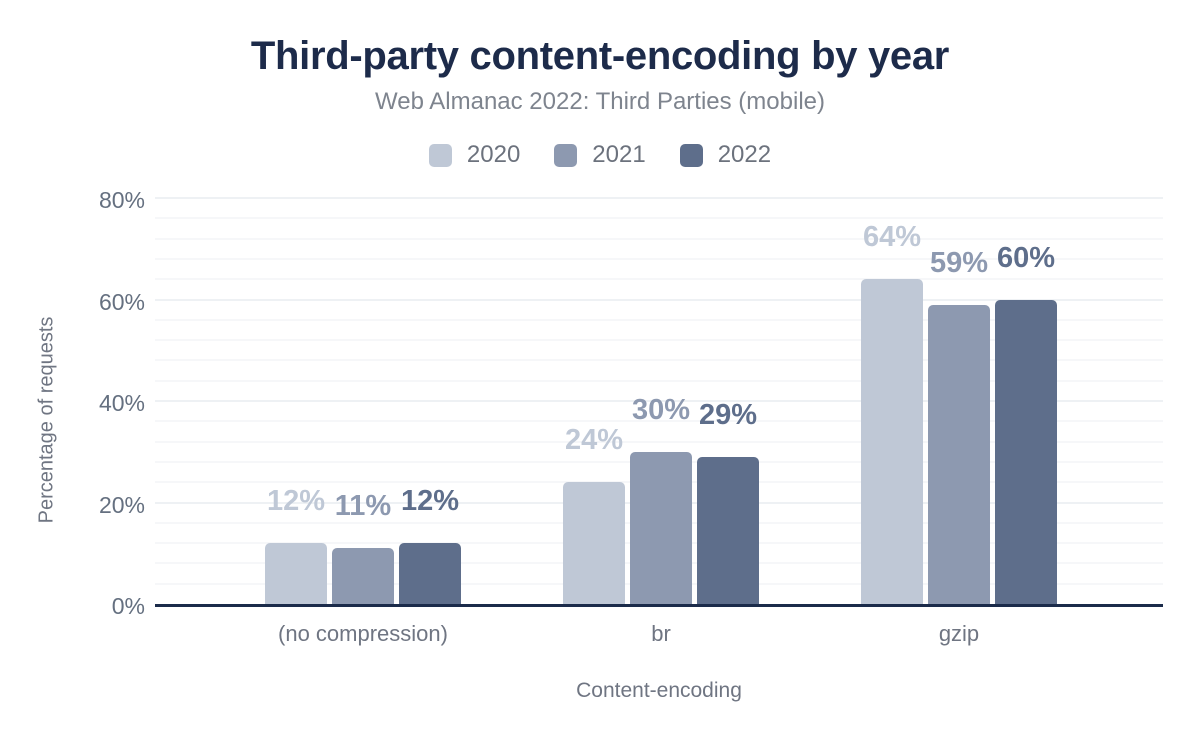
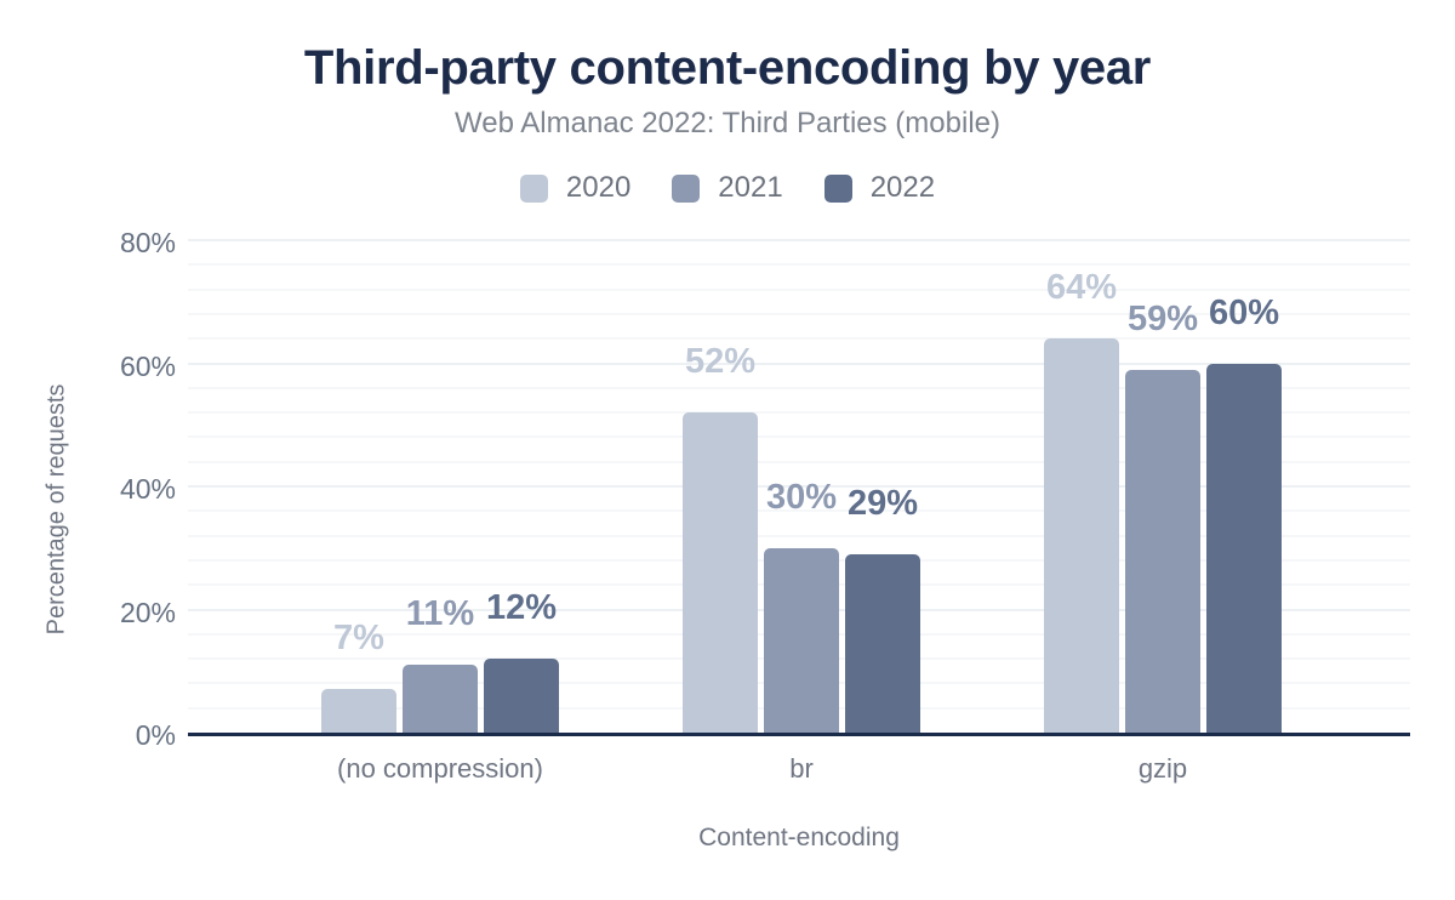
2020/(no compression): 12% -> 7%
2020/br: 24% -> 52%
